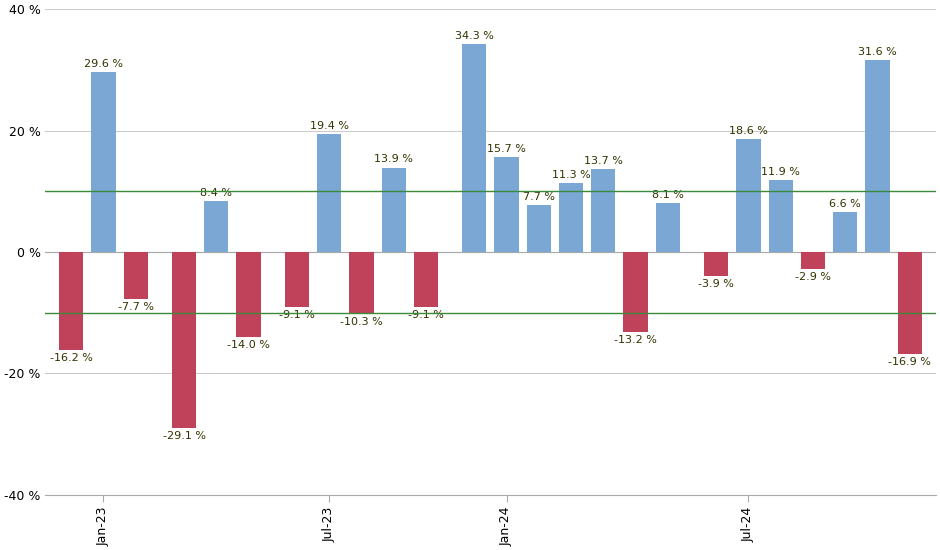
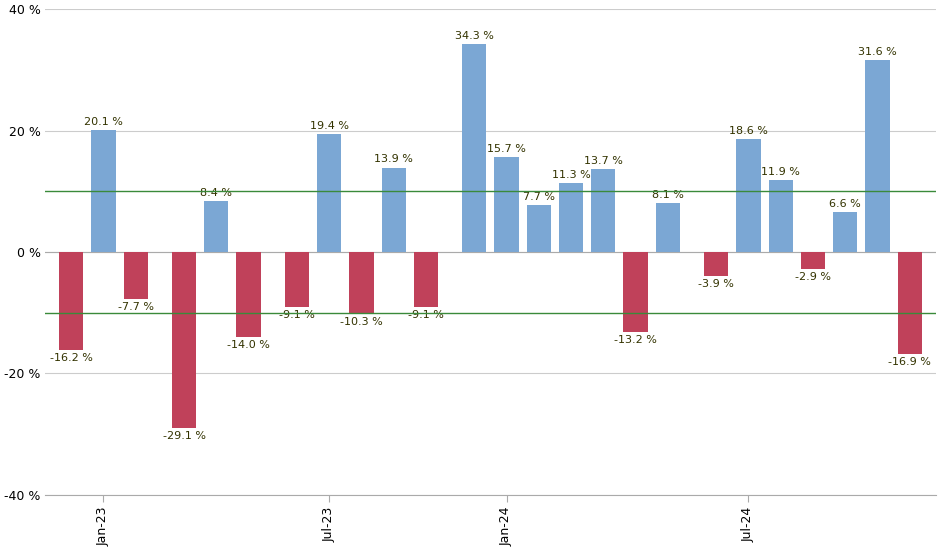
Jan-23: 29.6 -> 20.1
